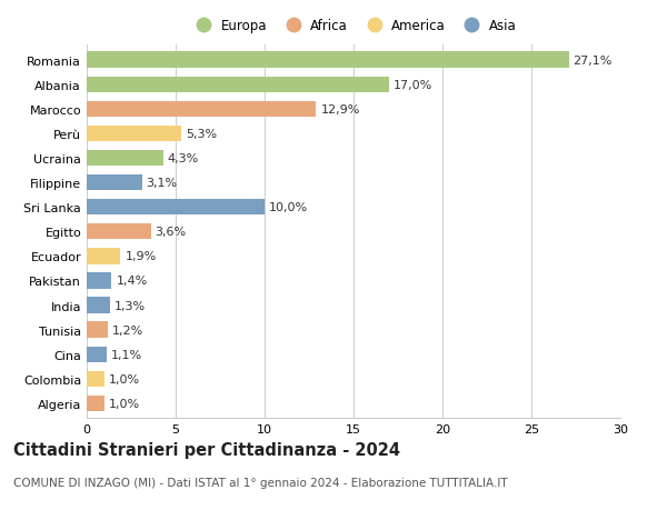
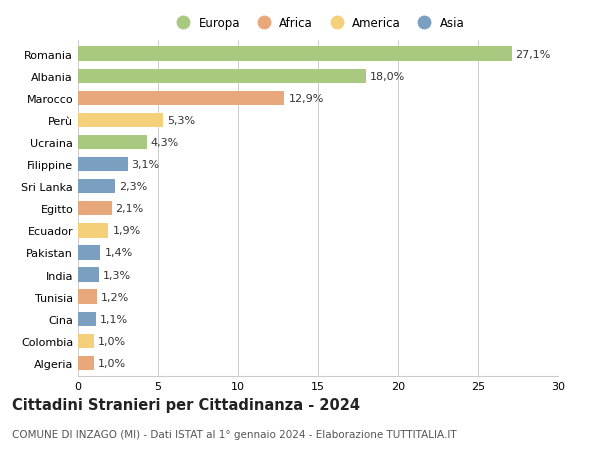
Albania: 17,0% -> 18,0%
Sri Lanka: 10,0% -> 2,3%
Egitto: 3,6% -> 2,1%
